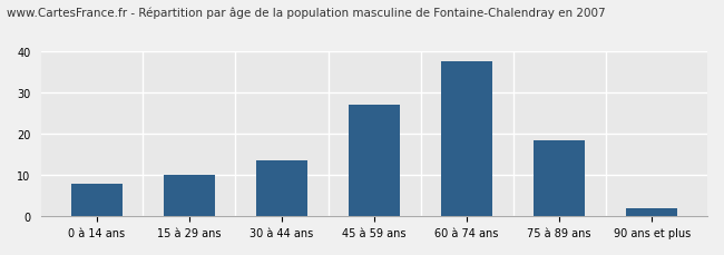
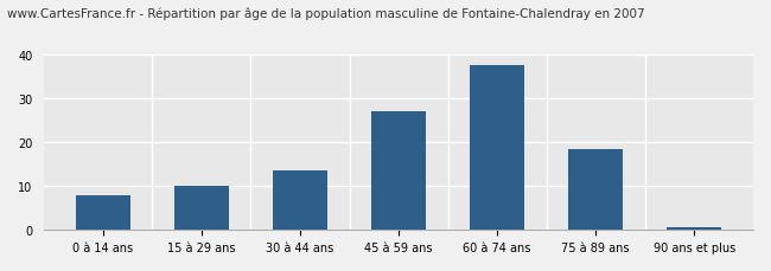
90 ans et plus: 2.0 -> 0.5
